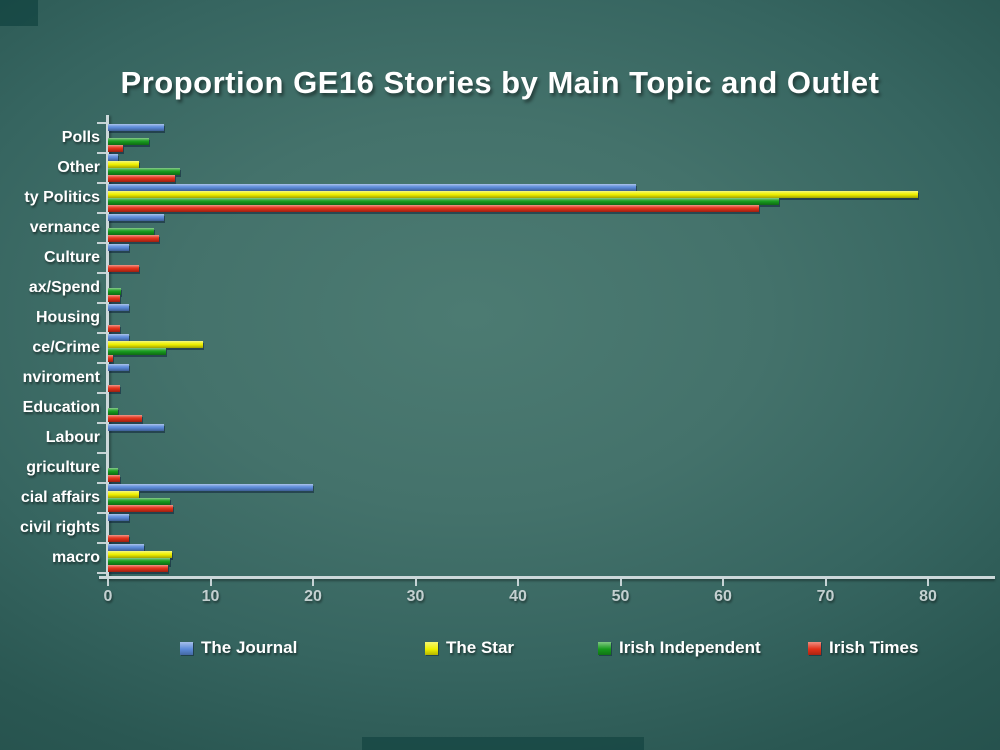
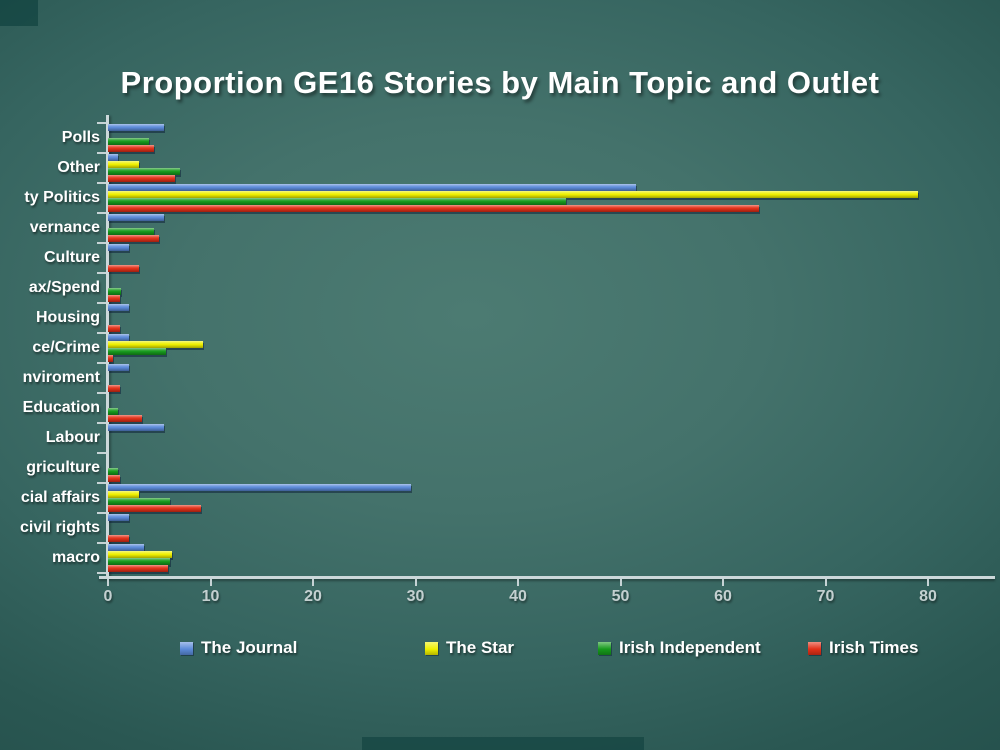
Irish Times/Polls: 1.5 -> 4.5
Irish Independent/ty Politics: 65.5 -> 44.7
The Journal/cial affairs: 20.0 -> 29.6
Irish Times/cial affairs: 6.3 -> 9.1
